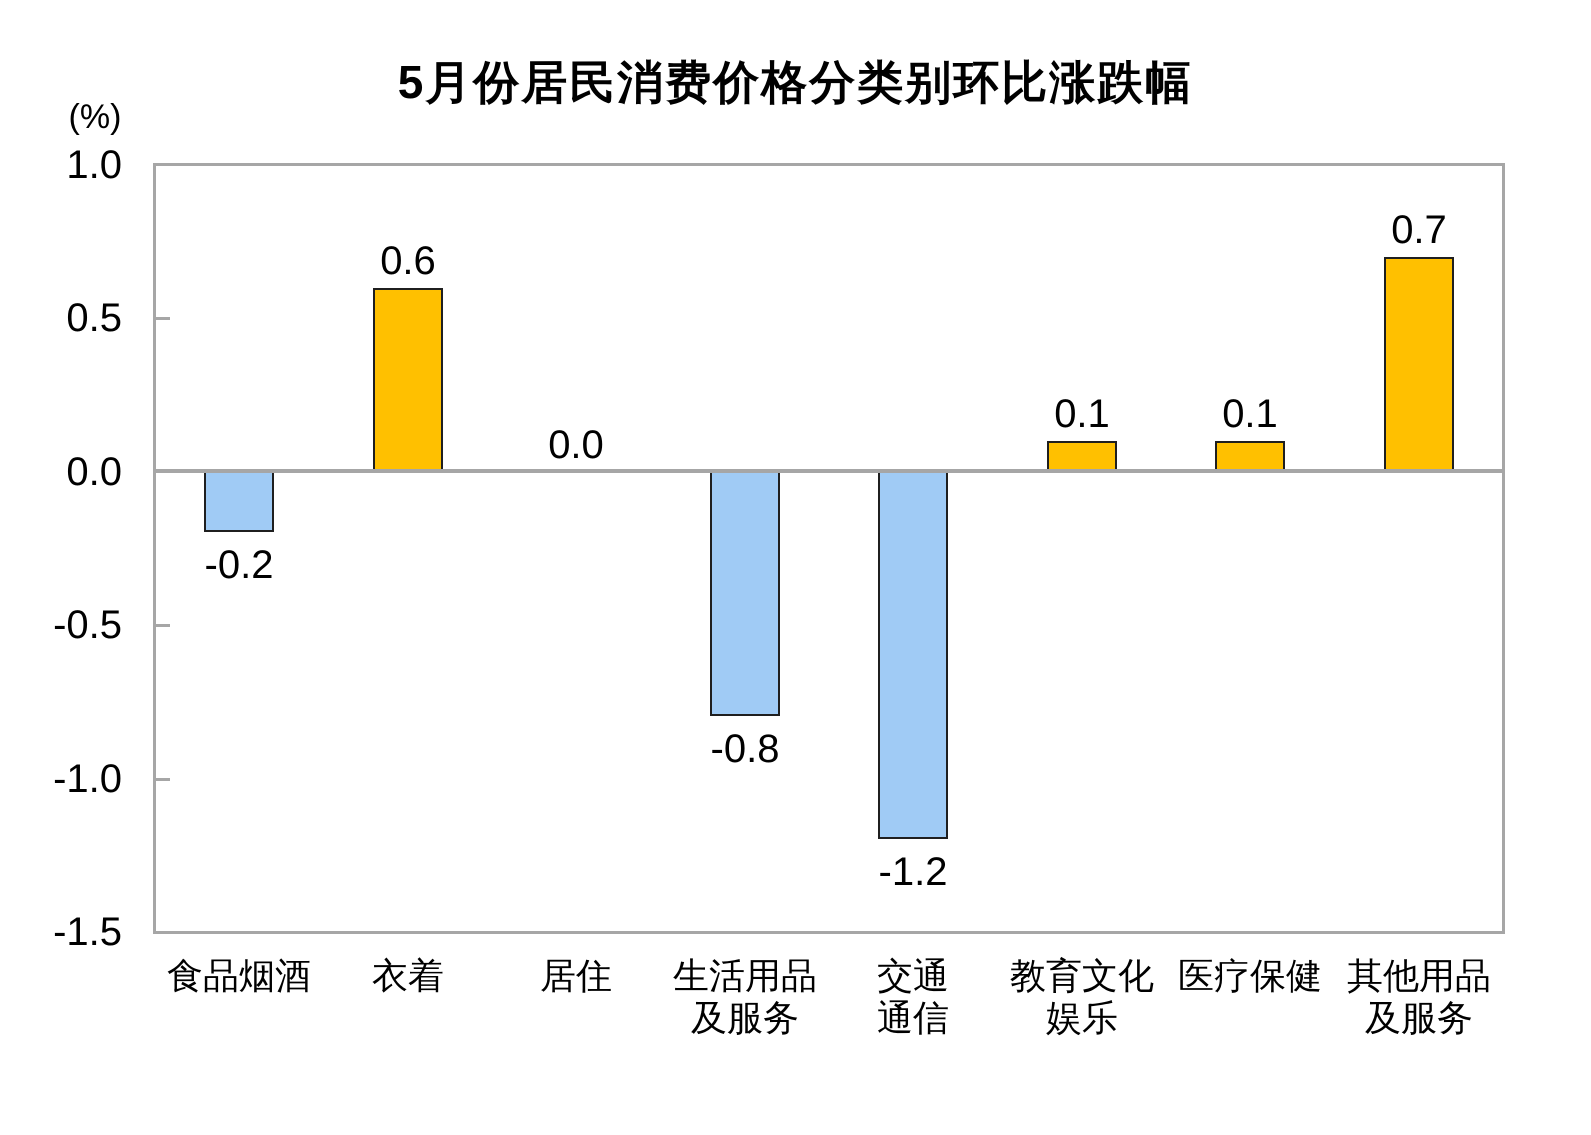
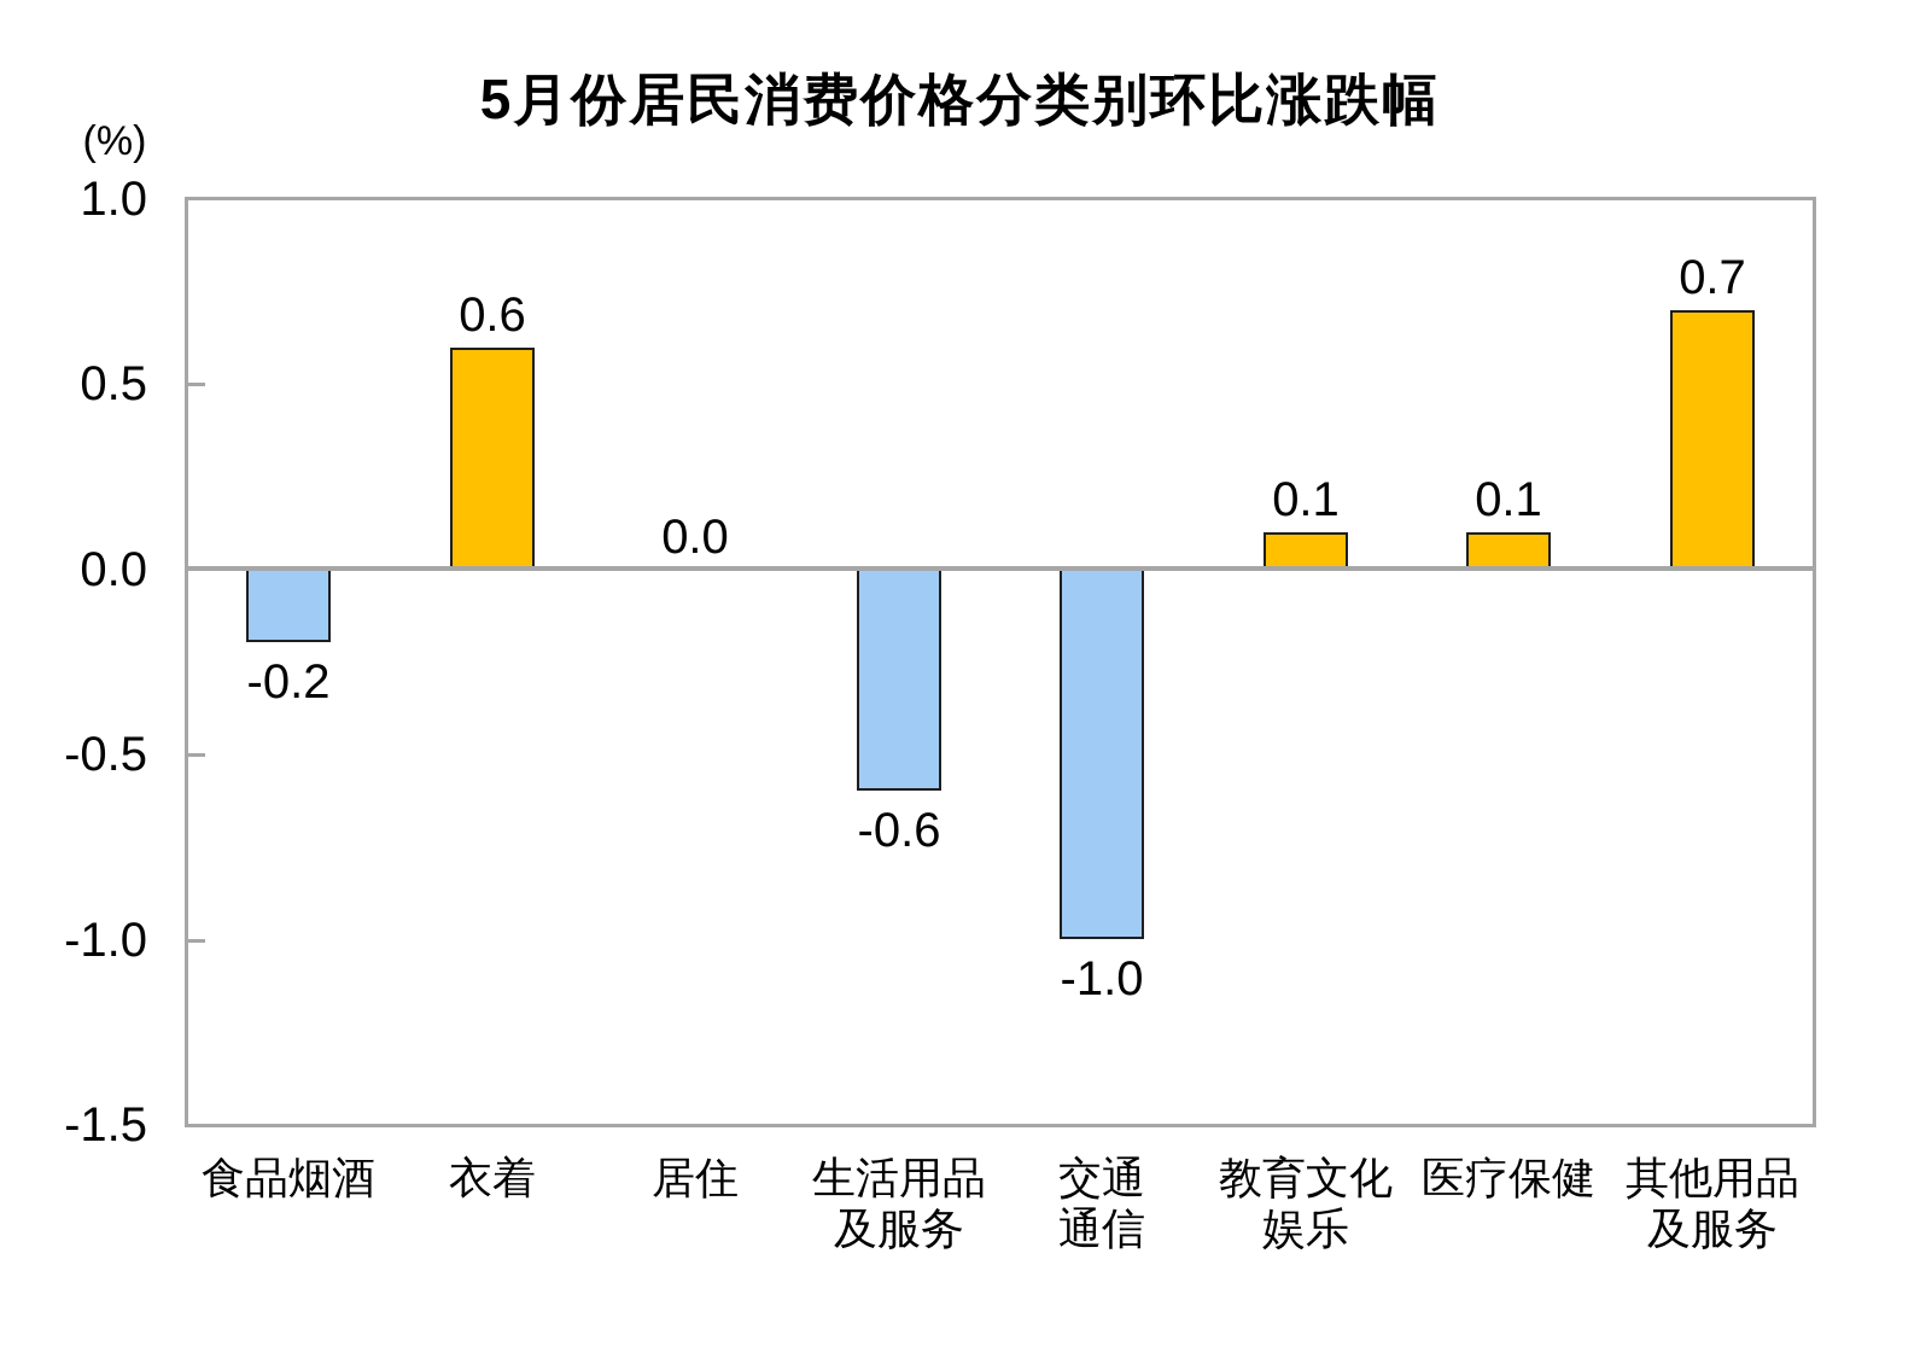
生活用品及服务: -0.8 -> -0.6
交通通信: -1.2 -> -1.0
